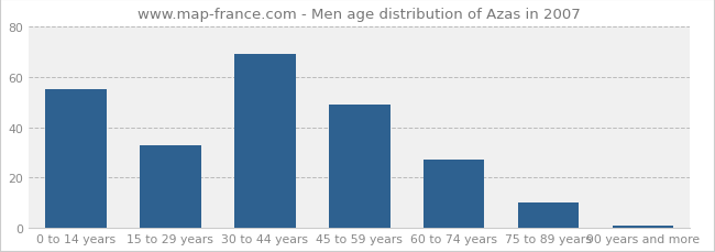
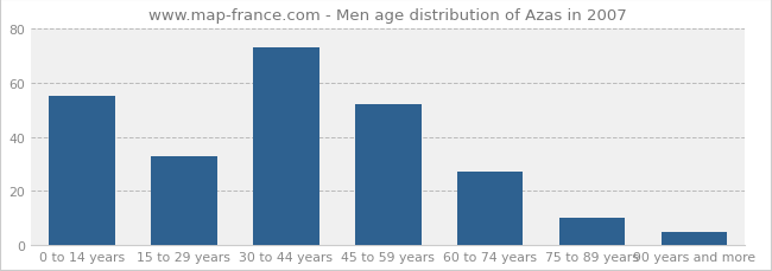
30 to 44 years: 69 -> 73
45 to 59 years: 49 -> 52
90 years and more: 1 -> 5
